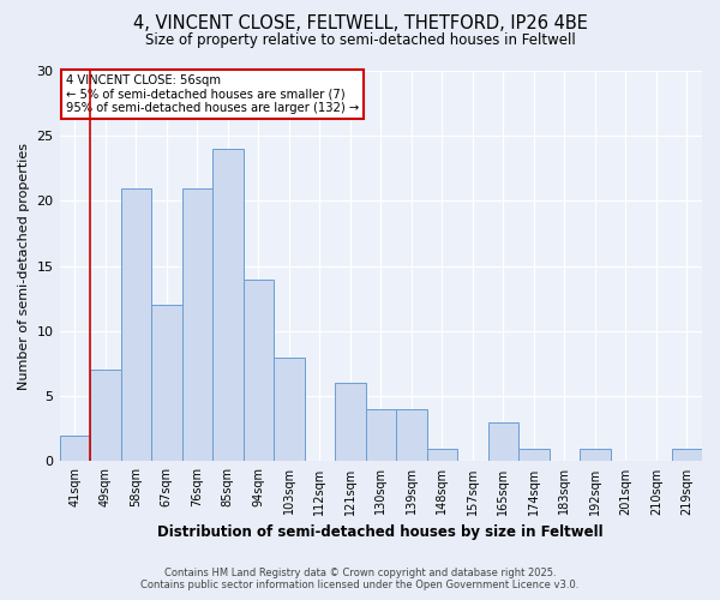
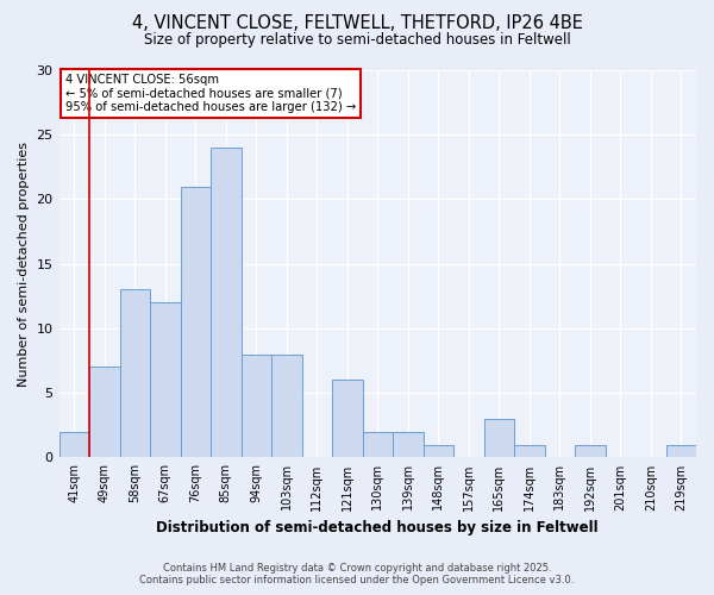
58sqm: 21 -> 13
94sqm: 14 -> 8
130sqm: 4 -> 2
139sqm: 4 -> 2
